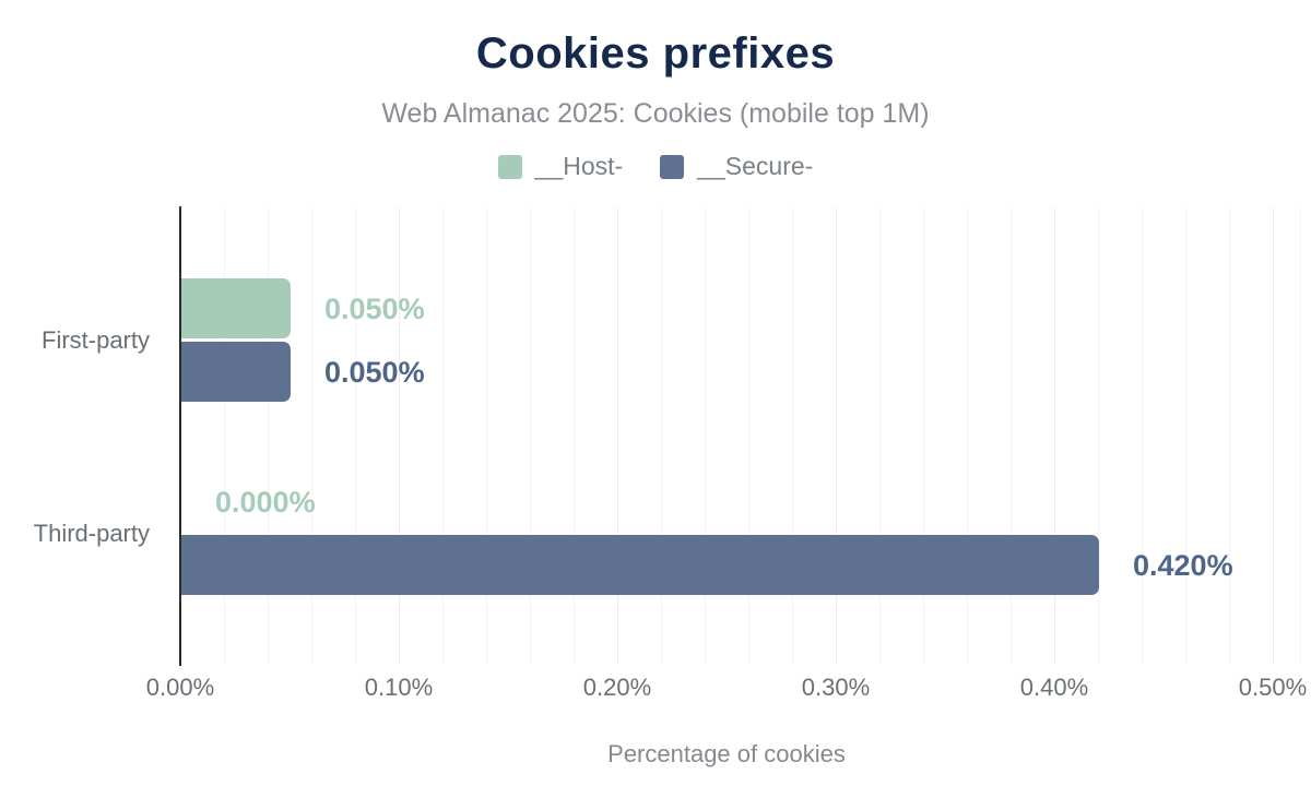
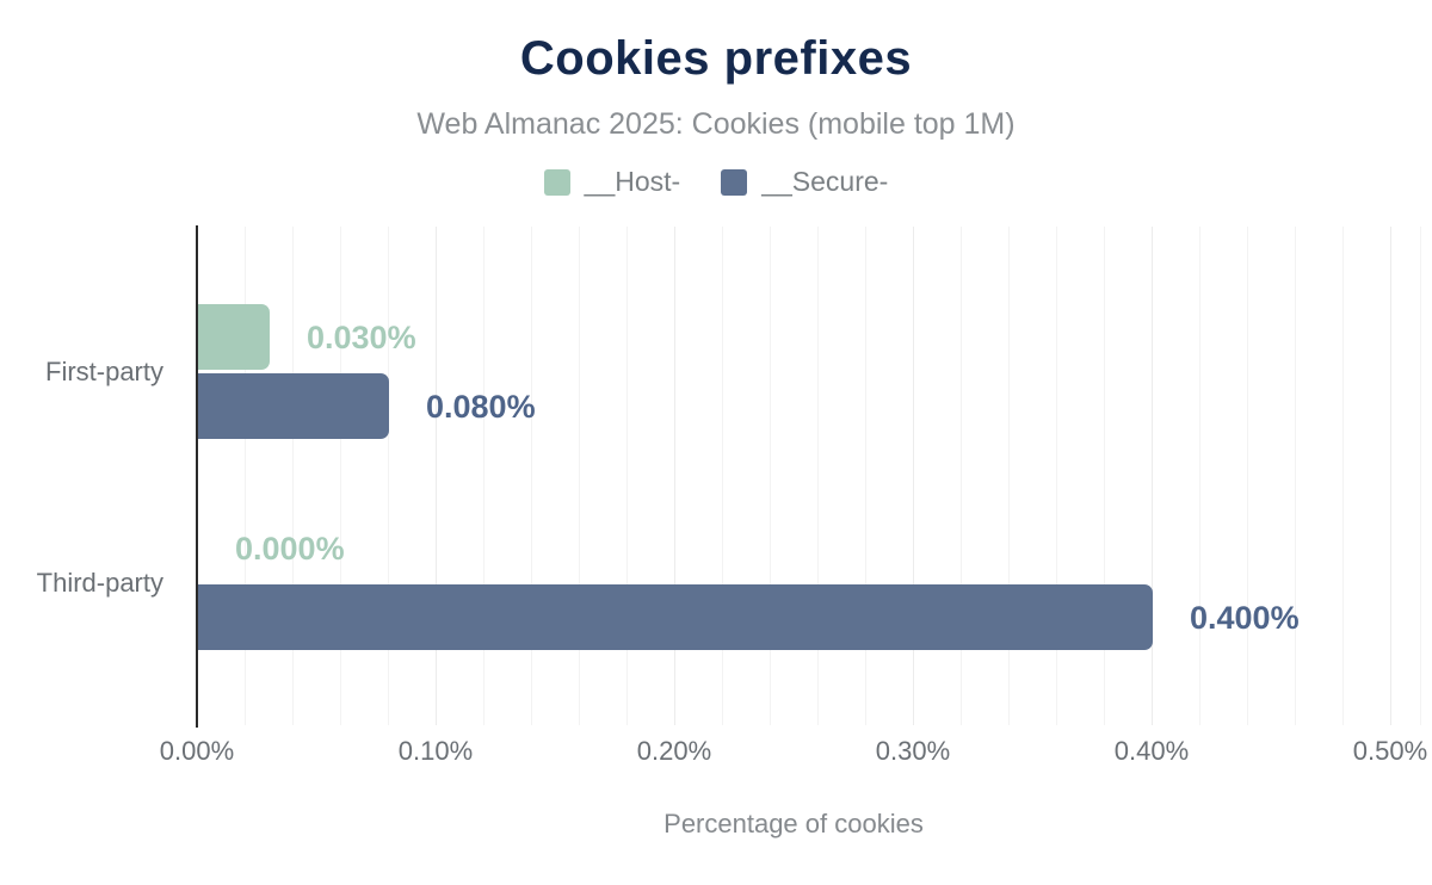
__Host-/First-party: 0.050% -> 0.030%
__Secure-/First-party: 0.050% -> 0.080%
__Secure-/Third-party: 0.420% -> 0.400%
